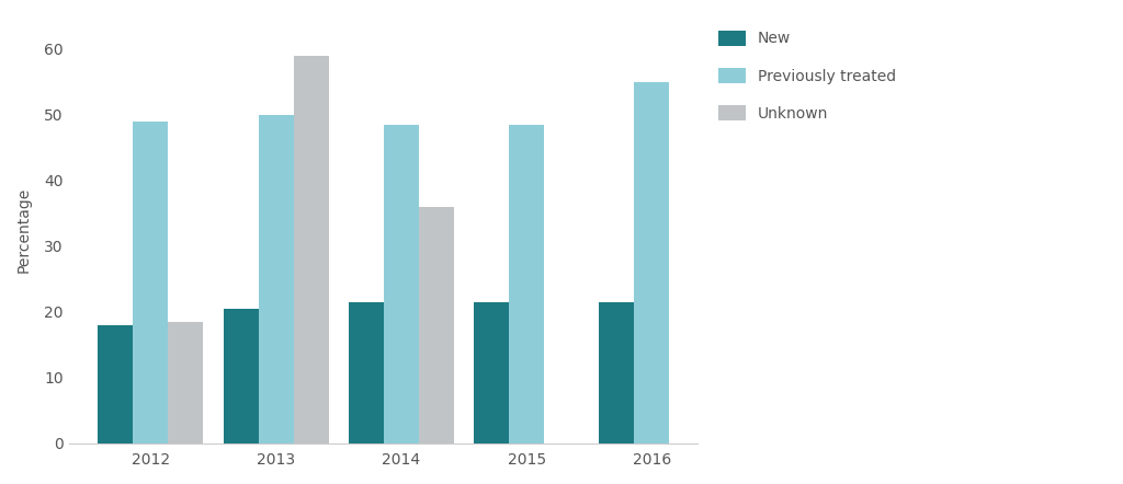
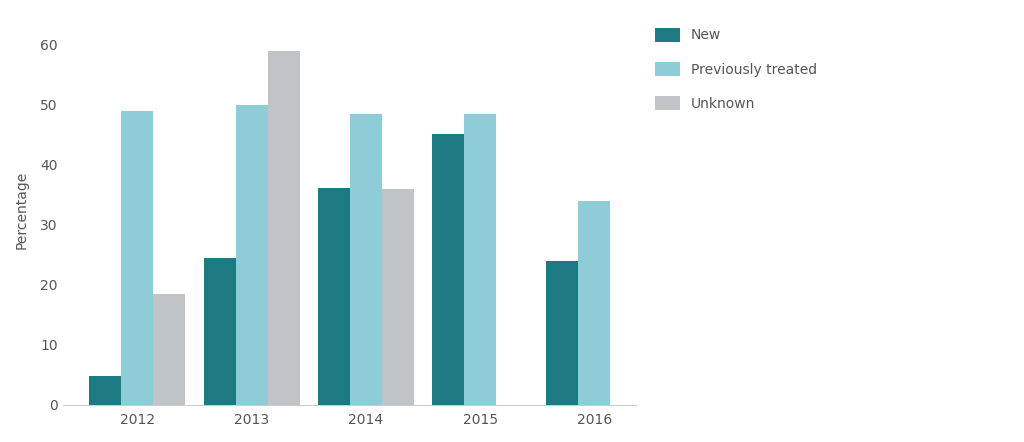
New/2012: 18.0 -> 4.8
New/2013: 20.5 -> 24.4
New/2014: 21.5 -> 36.2
New/2015: 21.5 -> 45.2
New/2016: 21.5 -> 24.0
Previously treated/2016: 55.0 -> 34.0
